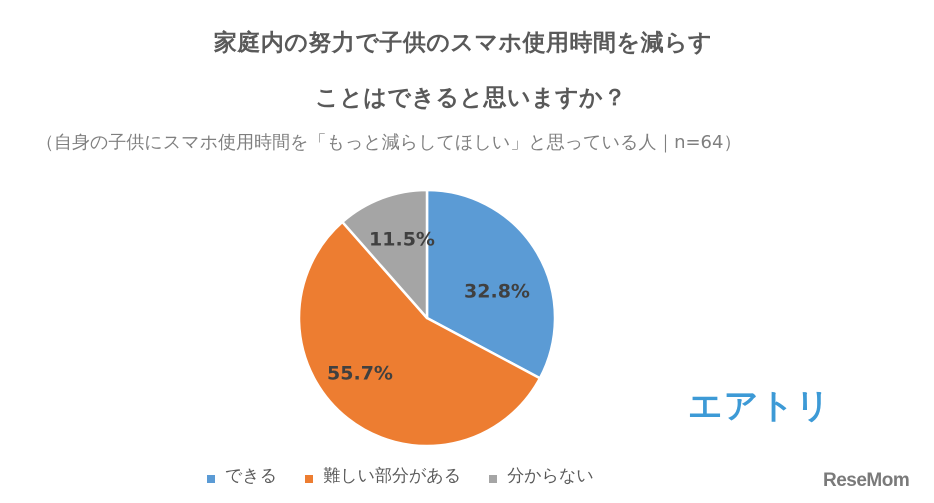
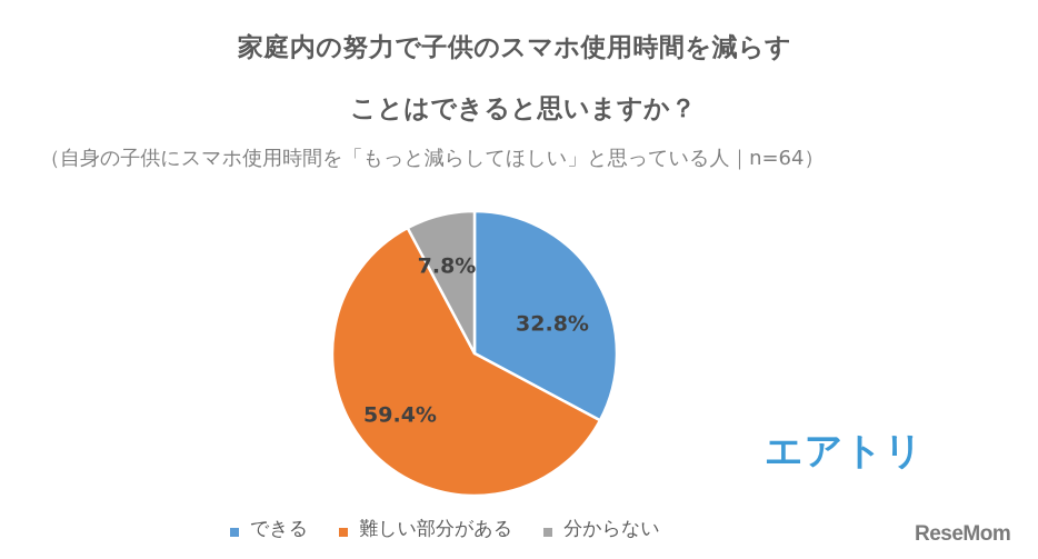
難しい部分がある: 55.7% -> 59.4%
分からない: 11.5% -> 7.8%
